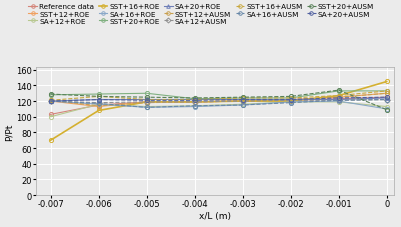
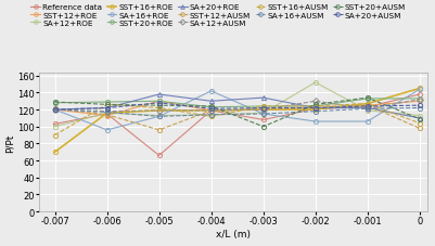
SST+16+AUSM/-0.007: 121 -> 90
SST+16+ROE/-0.006: 108 -> 116
SA+16+ROE/-0.006: 116 -> 96
Reference data/-0.005: 119 -> 66
SST+12+ROE/-0.005: 119 -> 130
SA+20+ROE/-0.005: 122 -> 138
SST+12+AUSM/-0.005: 118 -> 96
SA+20+AUSM/-0.005: 121 -> 128
SA+16+ROE/-0.004: 113 -> 142
SA+20+ROE/-0.004: 122 -> 130
SST+16+AUSM/-0.004: 122 -> 112
Reference data/-0.003: 120 -> 108
SA+20+ROE/-0.003: 122 -> 134
SST+20+AUSM/-0.003: 125 -> 100
SA+12+ROE/-0.002: 119 -> 152
SA+16+ROE/-0.002: 119 -> 106
SA+12+AUSM/-0.002: 121 -> 130
SA+16+ROE/-0.001: 120 -> 106
Reference data/0: 125 -> 138
SA+16+ROE/0: 110 -> 144
SA+20+ROE/0: 124 -> 110
SST+12+AUSM/0: 130 -> 98
SA+12+AUSM/0: 122 -> 132
SST+16+AUSM/0: 133 -> 104
